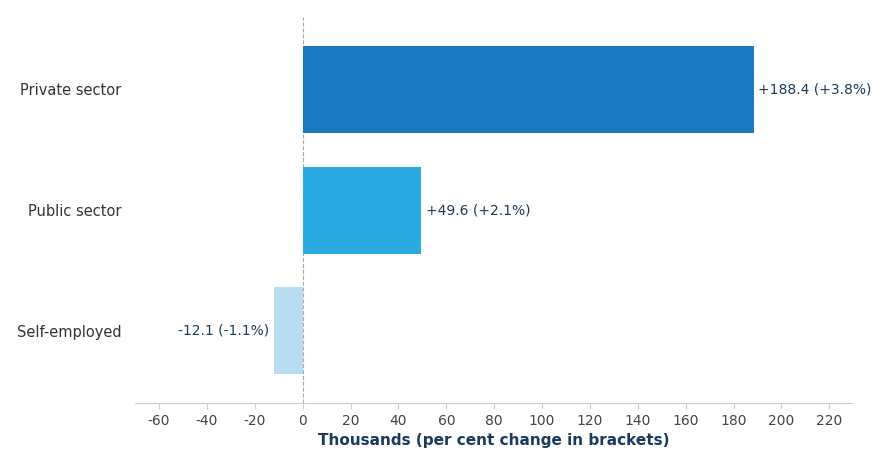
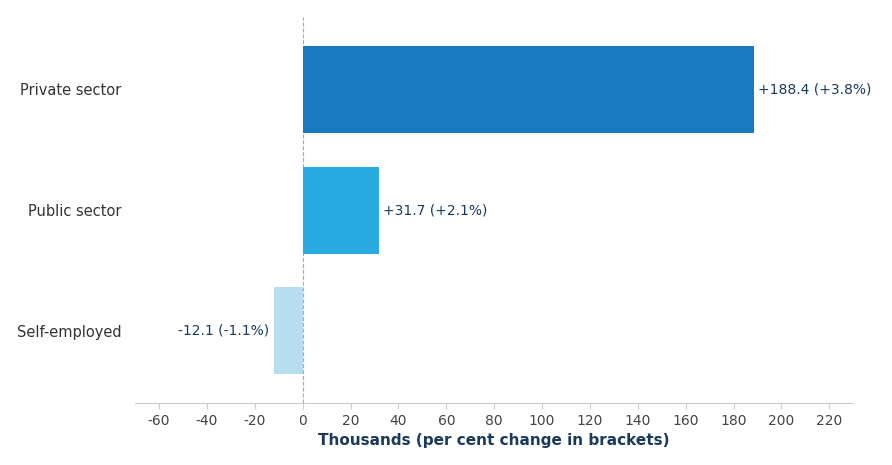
Public sector: +49.6 -> +31.7
